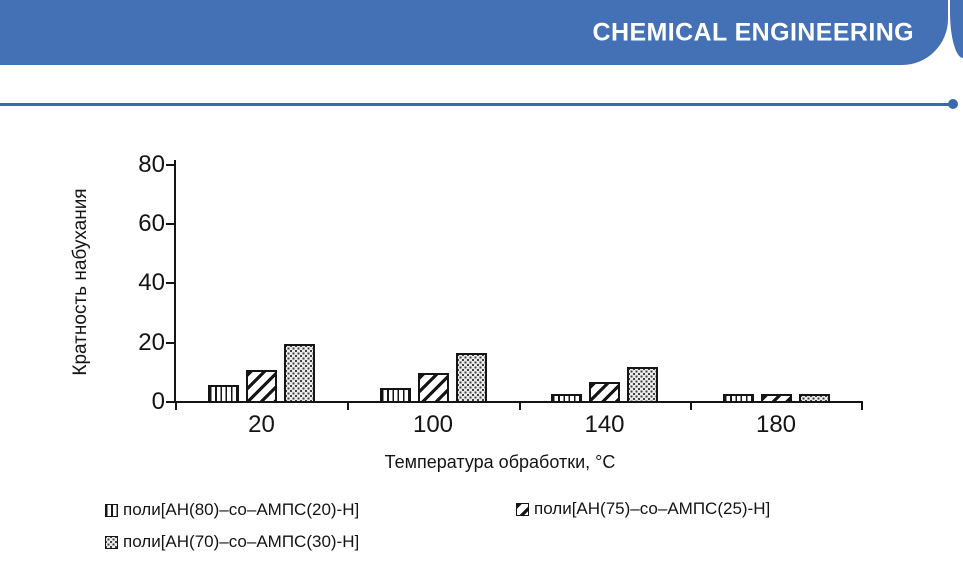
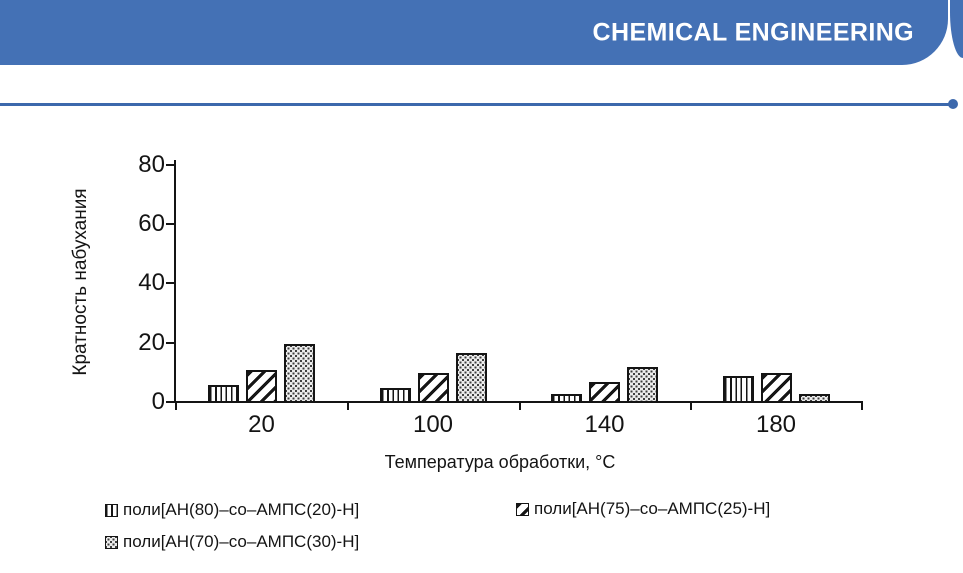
поли[АН(80)–со–АМПС(20)-Н]/180: 3 -> 9
поли[АН(75)–со–АМПС(25)-Н]/180: 3 -> 10
